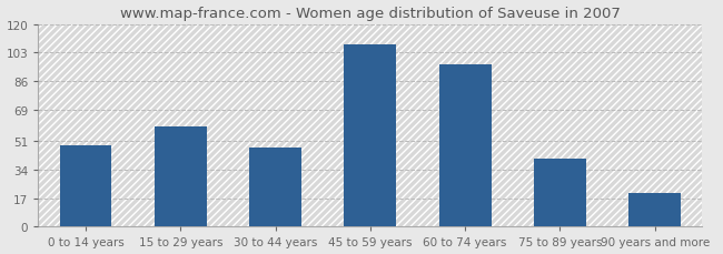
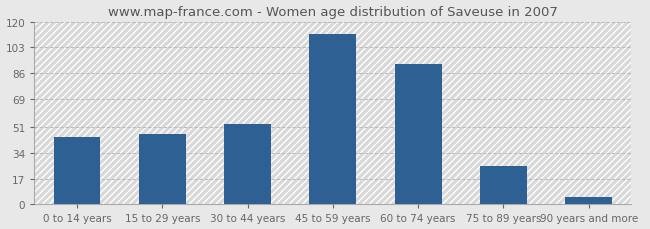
0 to 14 years: 48 -> 44
15 to 29 years: 59 -> 46
30 to 44 years: 47 -> 53
45 to 59 years: 108 -> 112
60 to 74 years: 96 -> 92
75 to 89 years: 40 -> 25
90 years and more: 20 -> 5
